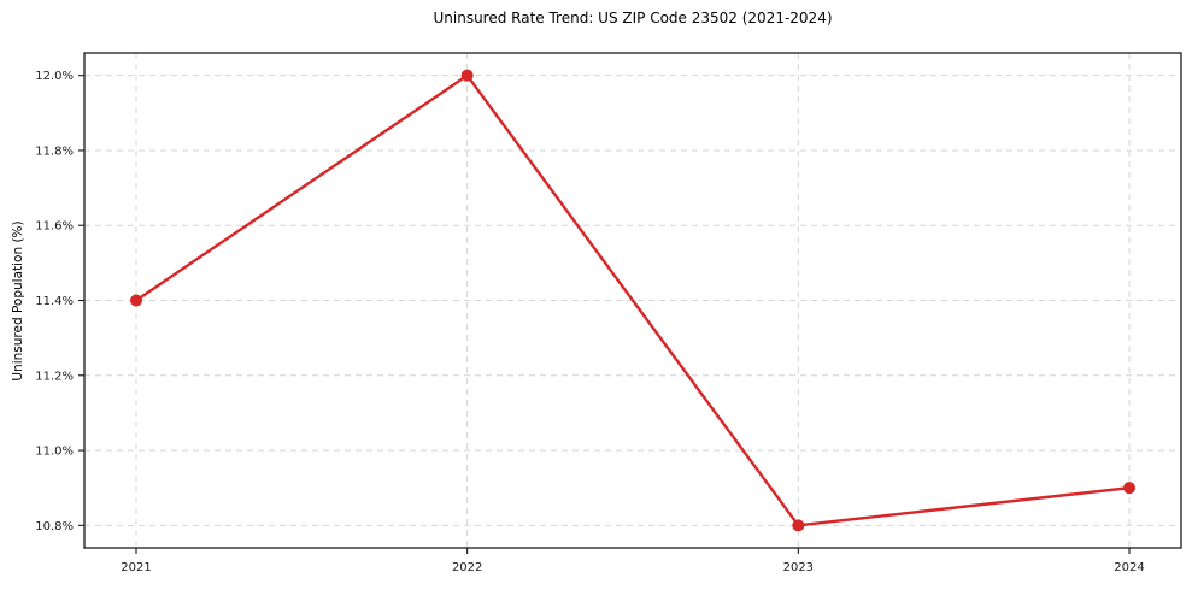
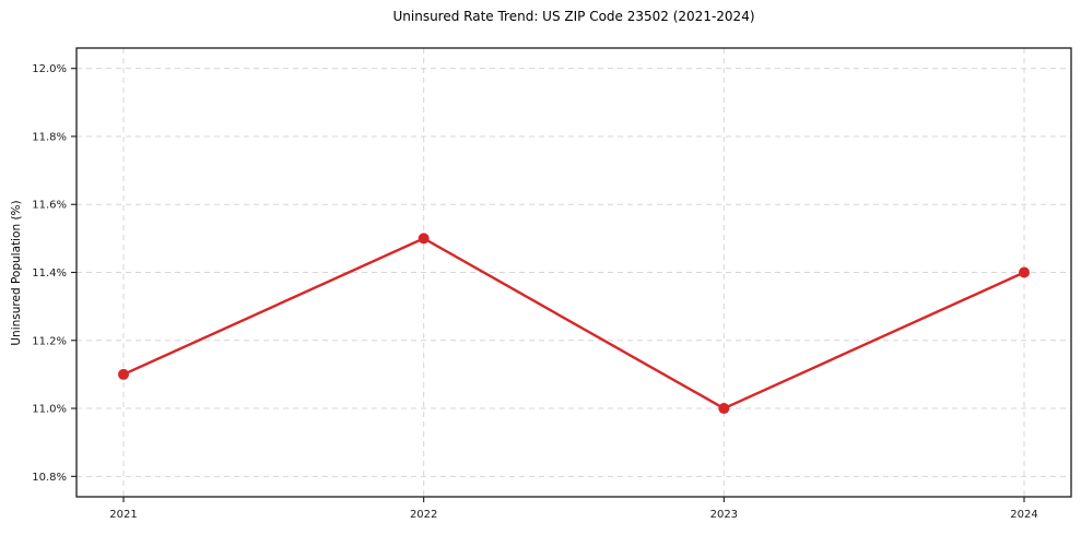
2021: 11.4% -> 11.1%
2022: 12.0% -> 11.5%
2023: 10.8% -> 11.0%
2024: 10.9% -> 11.4%
